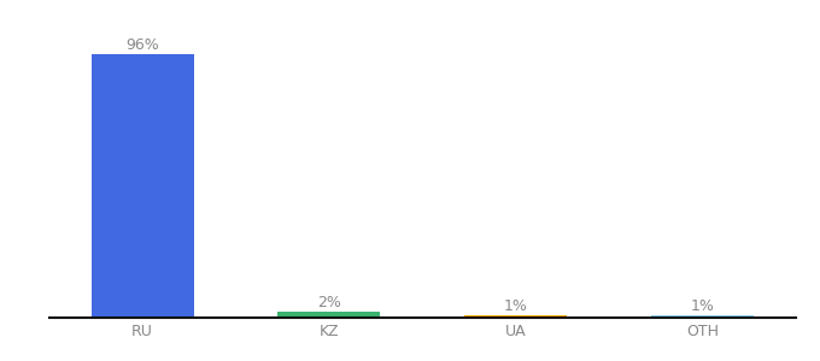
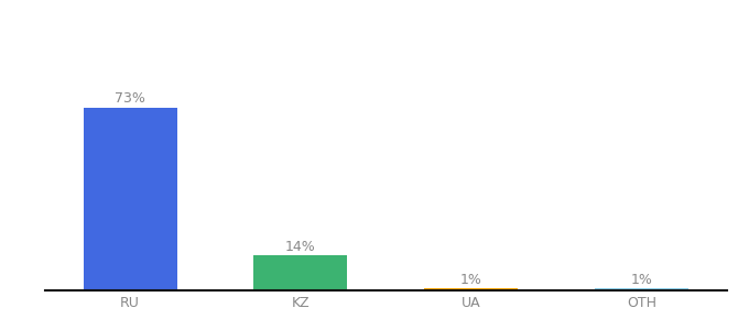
RU: 96% -> 73%
KZ: 2% -> 14%
